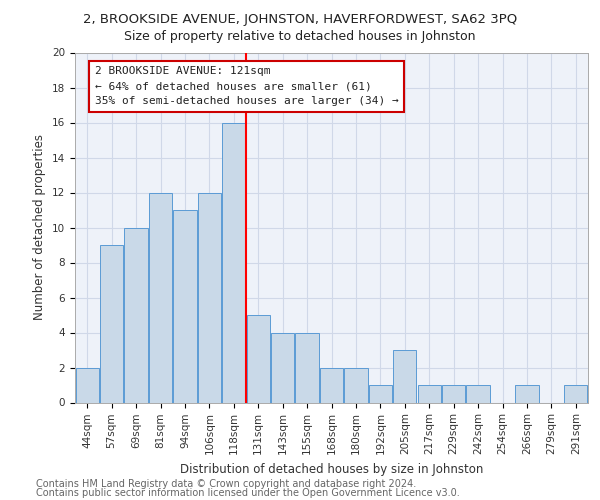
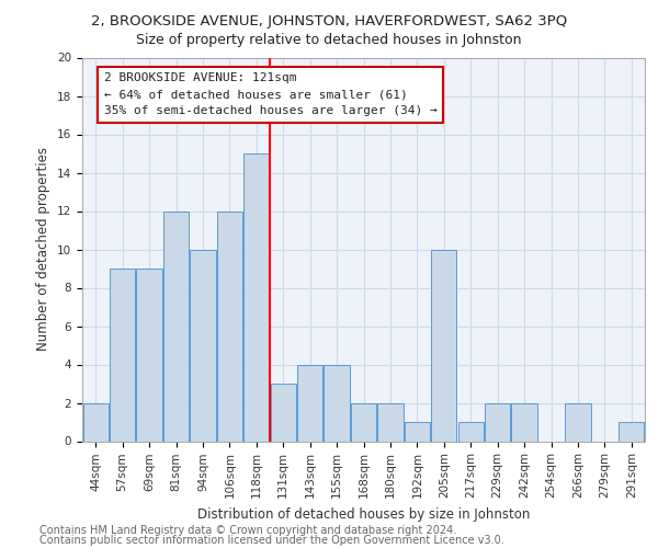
69sqm: 10 -> 9
94sqm: 11 -> 10
118sqm: 16 -> 15
131sqm: 5 -> 3
205sqm: 3 -> 10
229sqm: 1 -> 2
242sqm: 1 -> 2
266sqm: 1 -> 2
